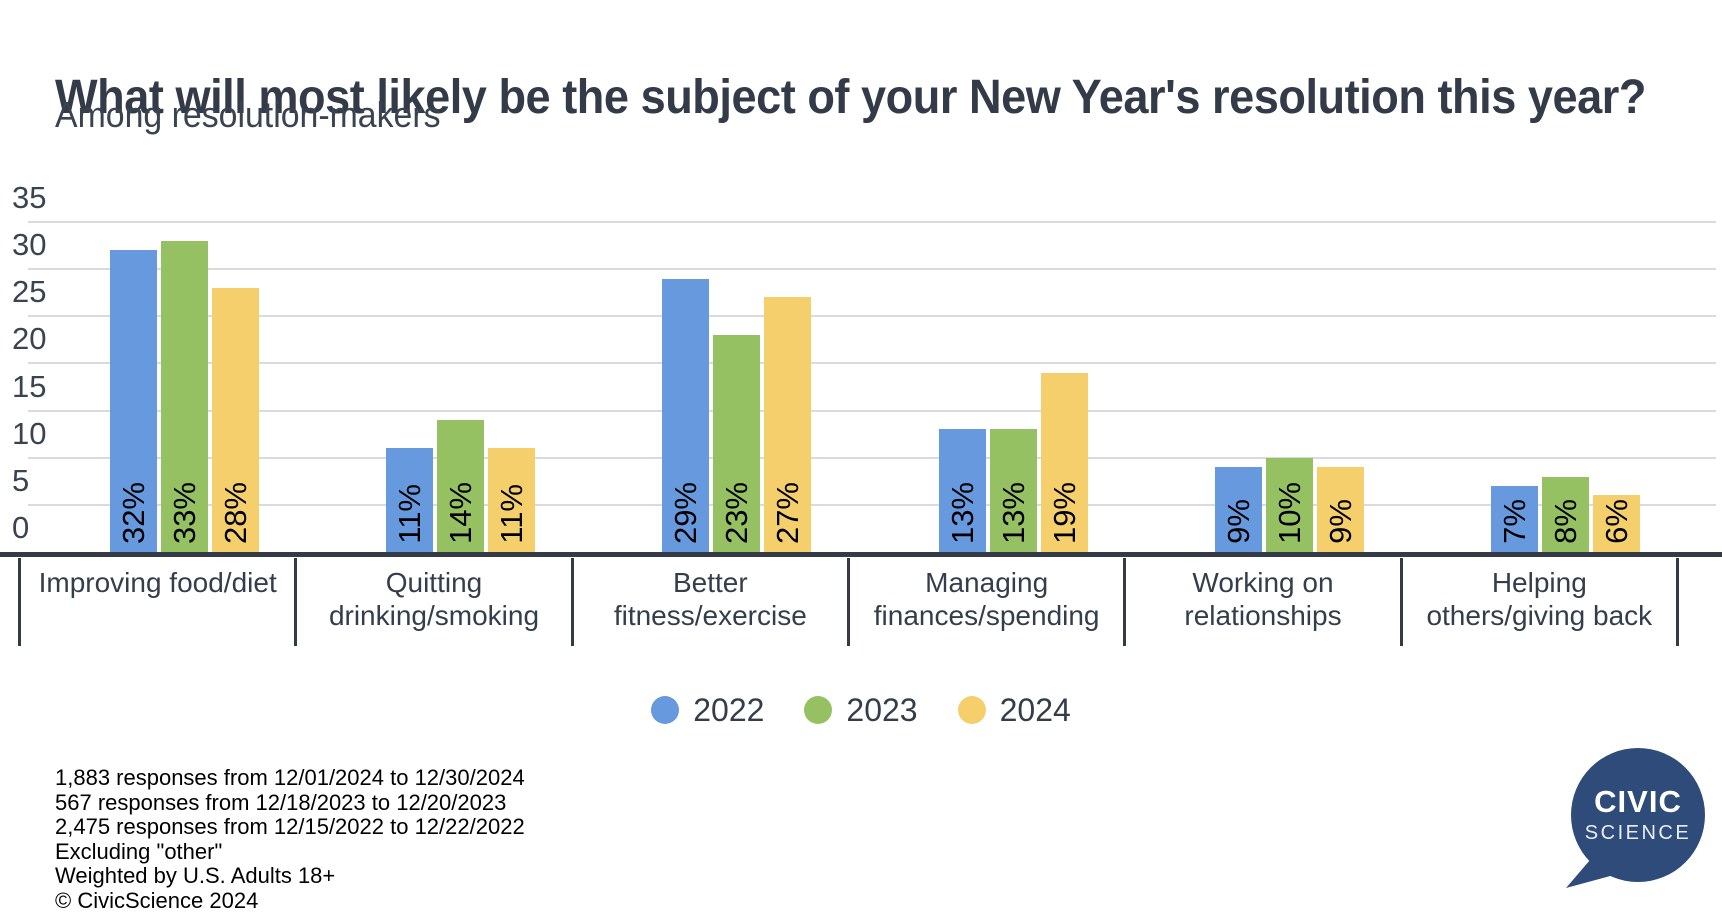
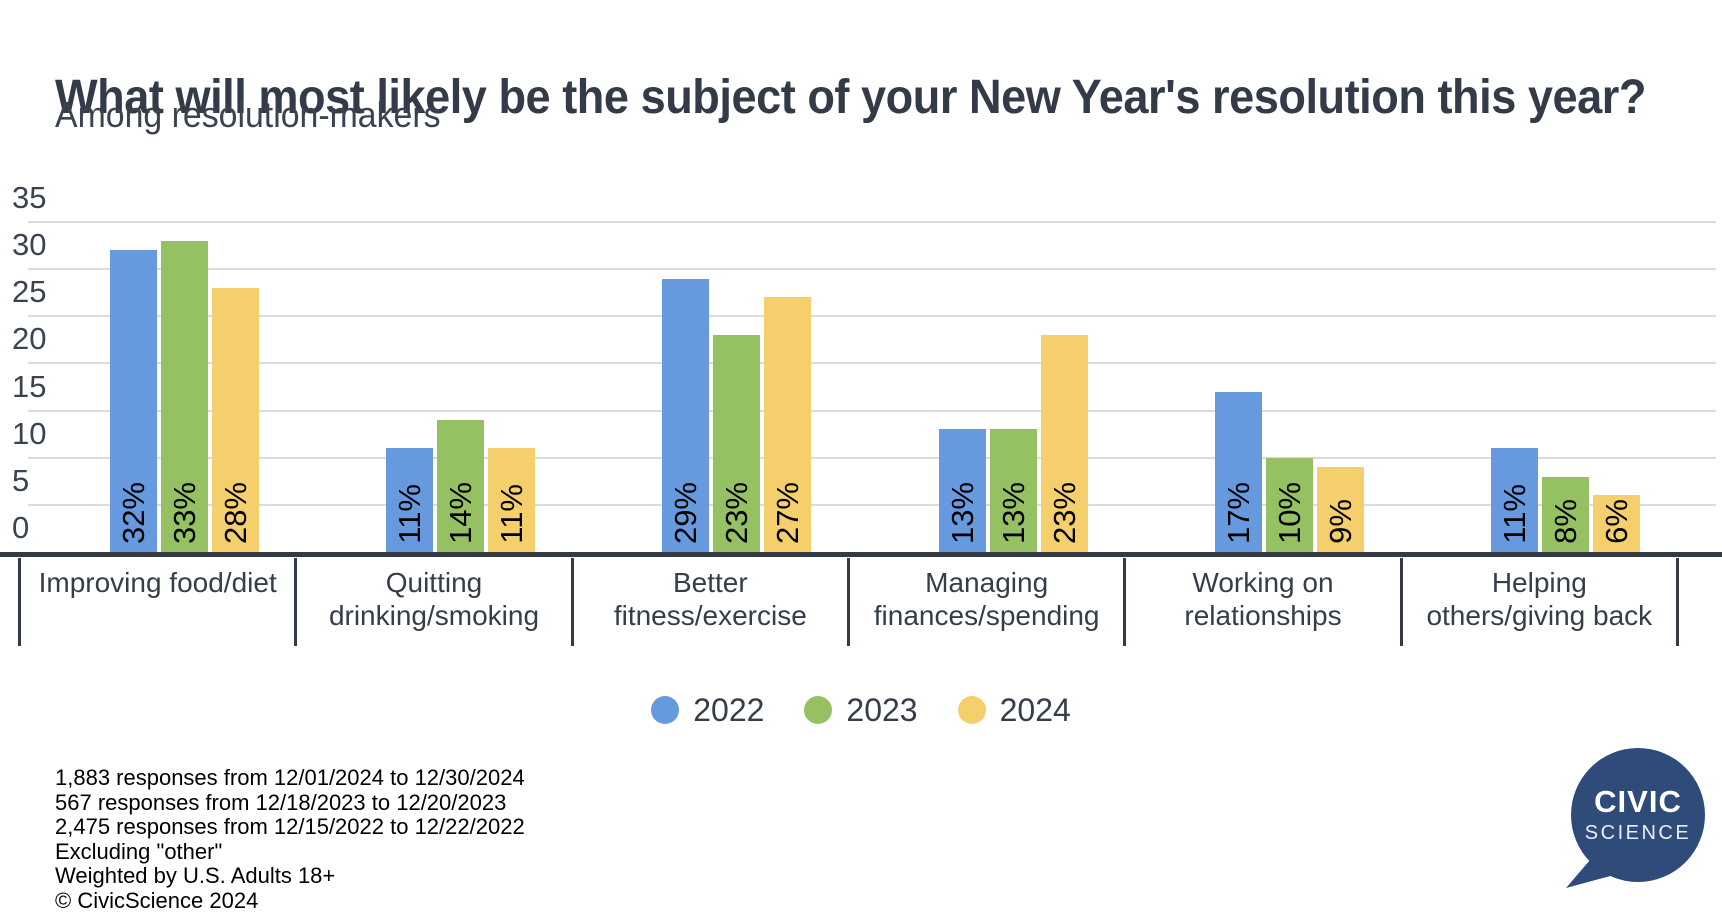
2024/Managing finances/spending: 19% -> 23%
2022/Working on relationships: 9% -> 17%
2022/Helping others/giving back: 7% -> 11%
